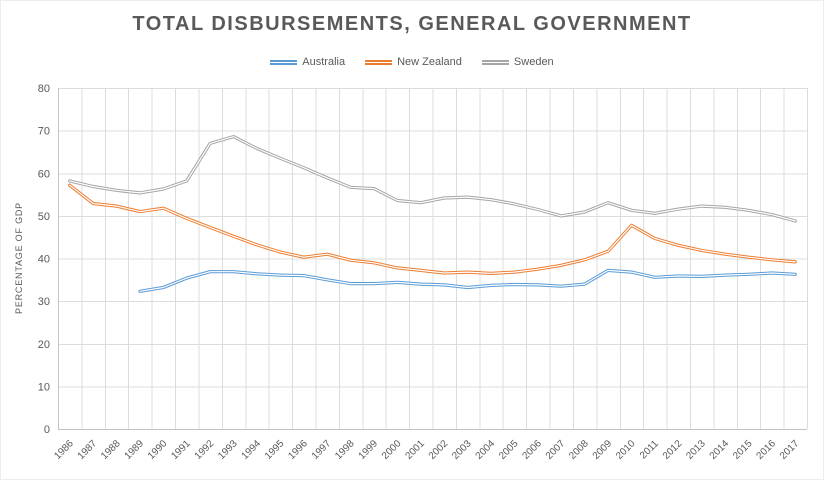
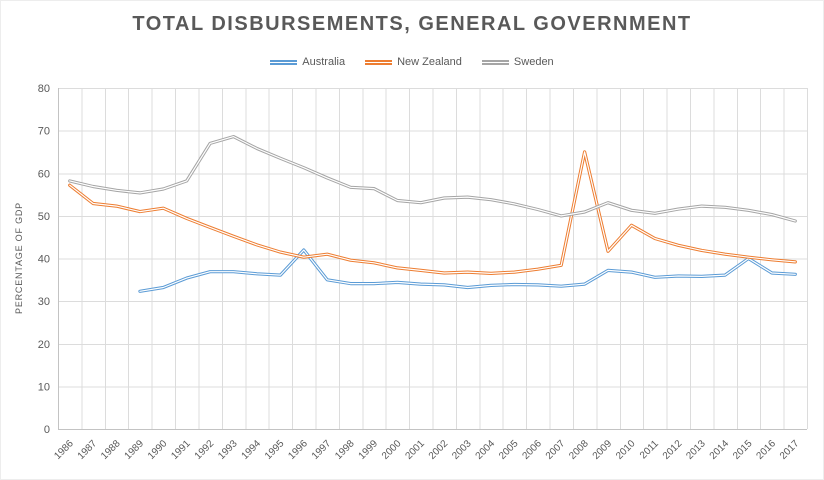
Australia/1996: 36 -> 42
New Zealand/2008: 40 -> 65
Australia/2015: 36 -> 40
